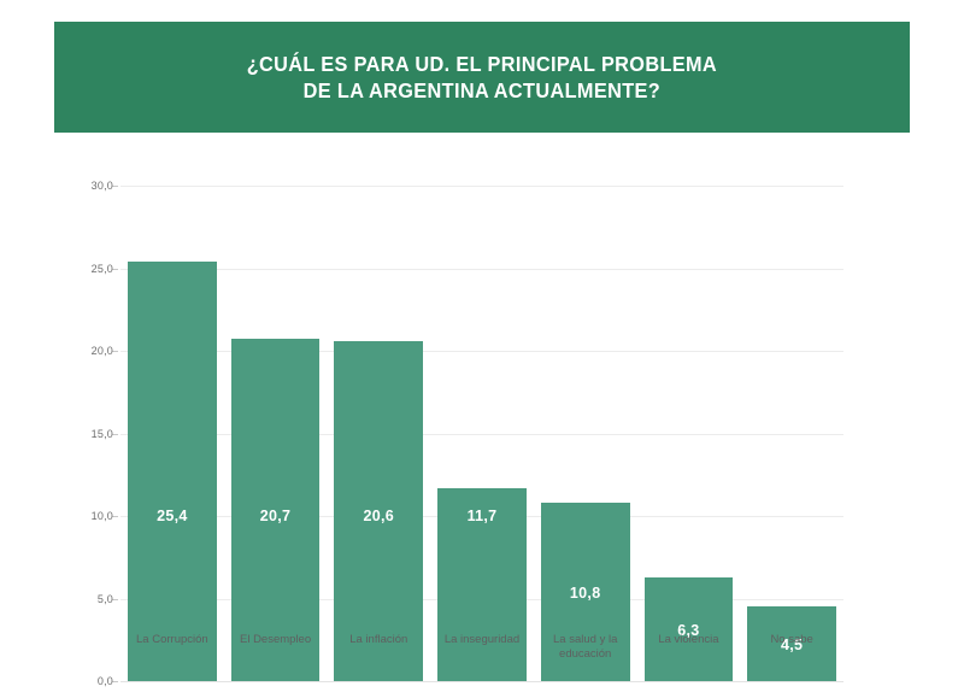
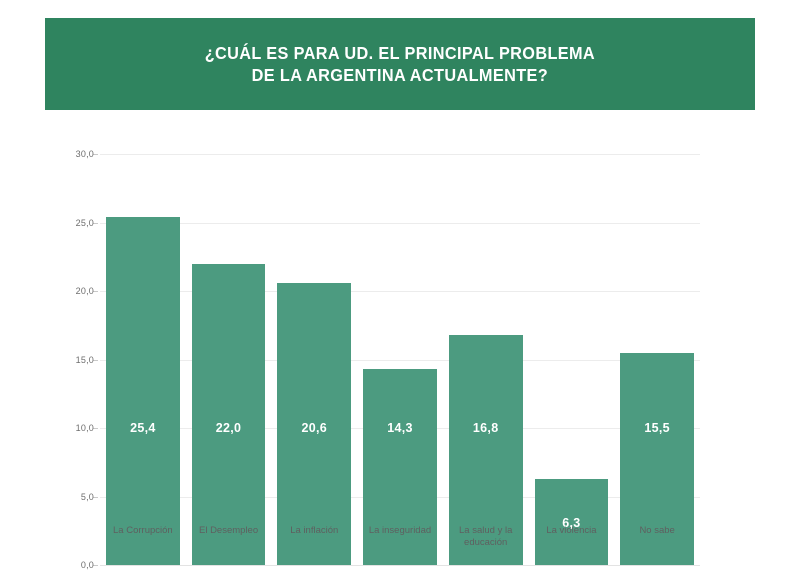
El Desempleo: 20,7 -> 22,0
La inseguridad: 11,7 -> 14,3
La salud y la educación: 10,8 -> 16,8
No sabe: 4,5 -> 15,5
